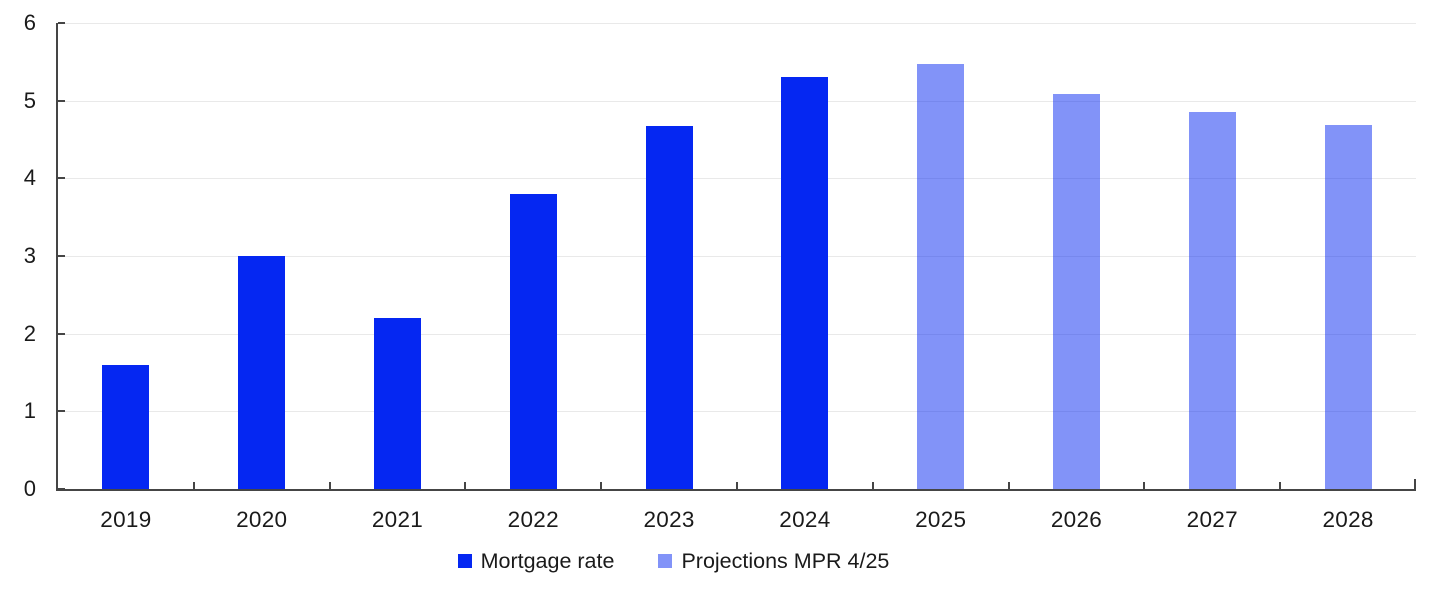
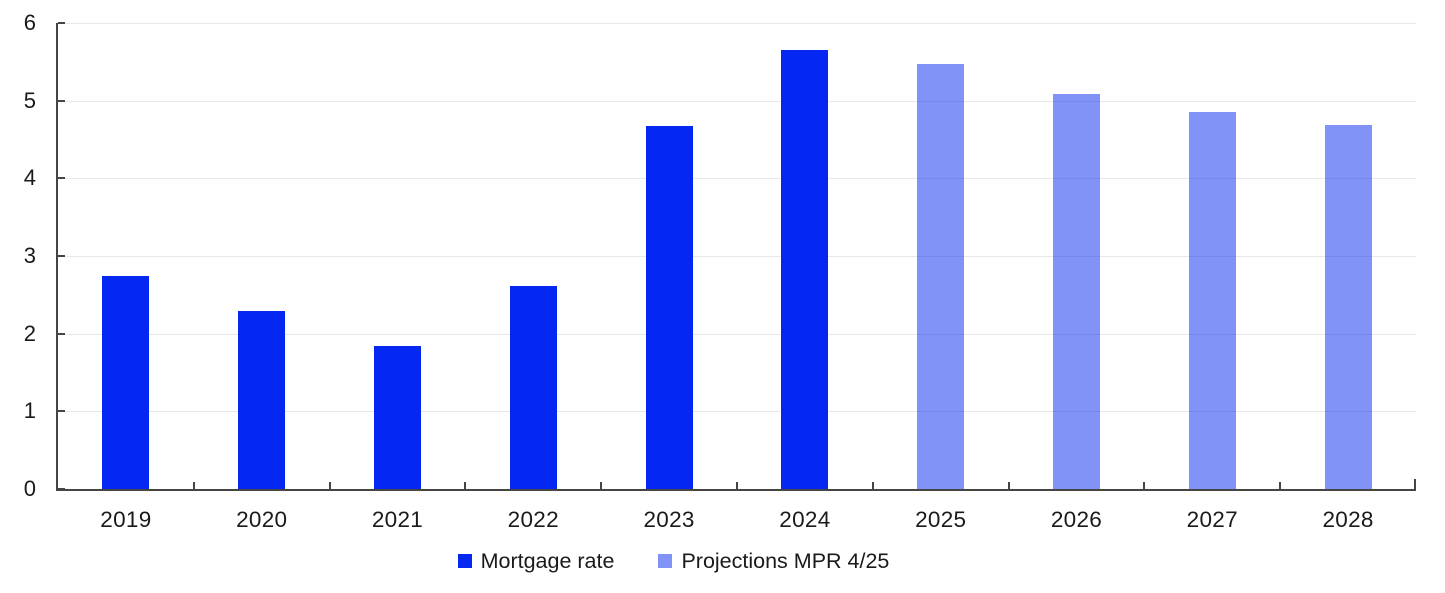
Mortgage rate/2019: 1.6 -> 2.7
Mortgage rate/2020: 3.0 -> 2.3
Mortgage rate/2021: 2.2 -> 1.8
Mortgage rate/2022: 3.8 -> 2.6
Mortgage rate/2024: 5.3 -> 5.7
